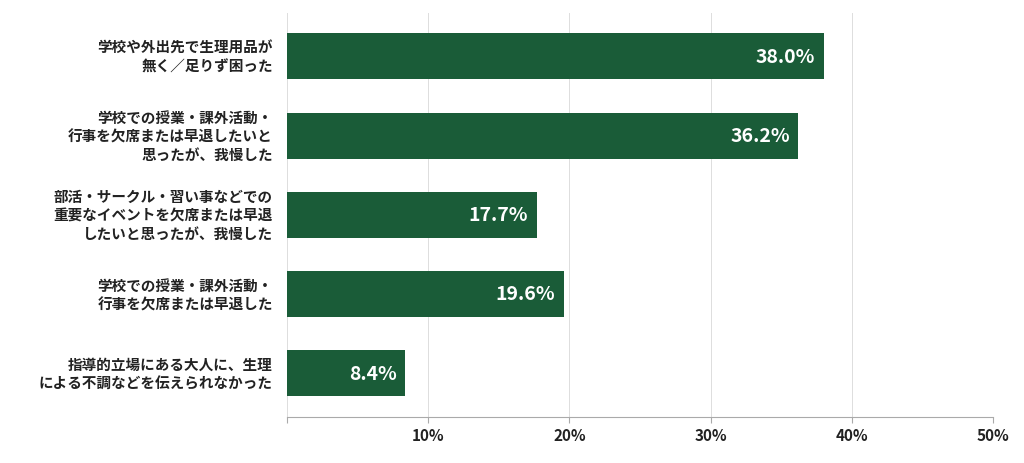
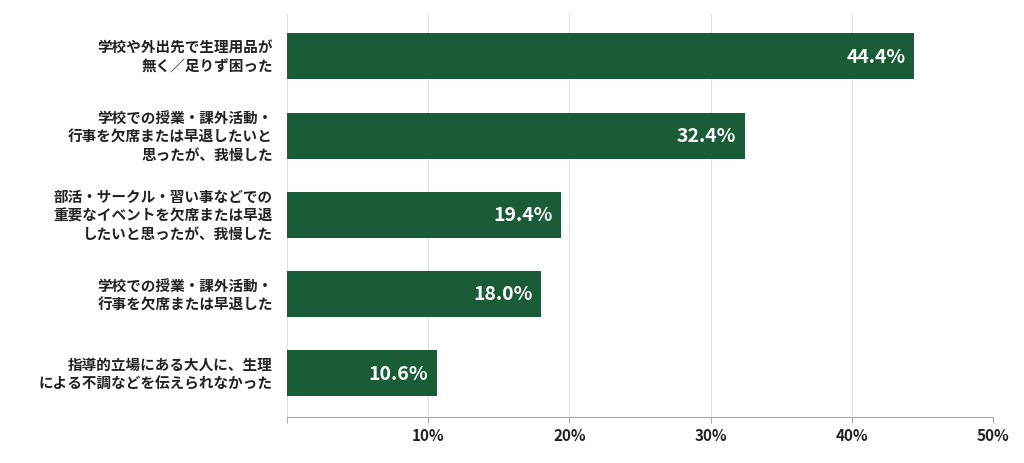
学校や外出先で生理用品が 無く／足りず困った: 38.0% -> 44.4%
学校での授業・課外活動・ 行事を欠席または早退したいと 思ったが、我慢した: 36.2% -> 32.4%
部活・サークル・習い事などでの 重要なイベントを欠席または早退 したいと思ったが、我慢した: 17.7% -> 19.4%
学校での授業・課外活動・ 行事を欠席または早退した: 19.6% -> 18.0%
指導的立場にある大人に、生理 による不調などを伝えられなかった: 8.4% -> 10.6%
